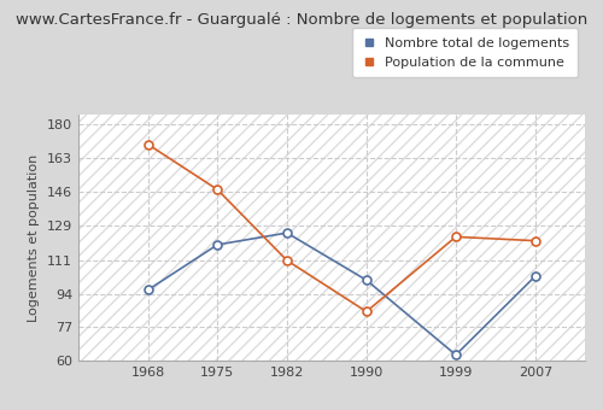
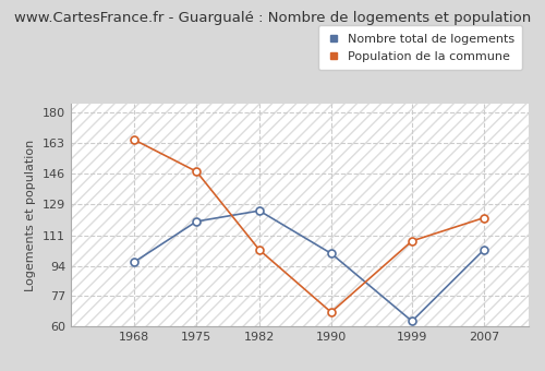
Population de la commune/1968: 170 -> 165
Population de la commune/1982: 111 -> 103
Population de la commune/1990: 85 -> 68
Population de la commune/1999: 123 -> 108
